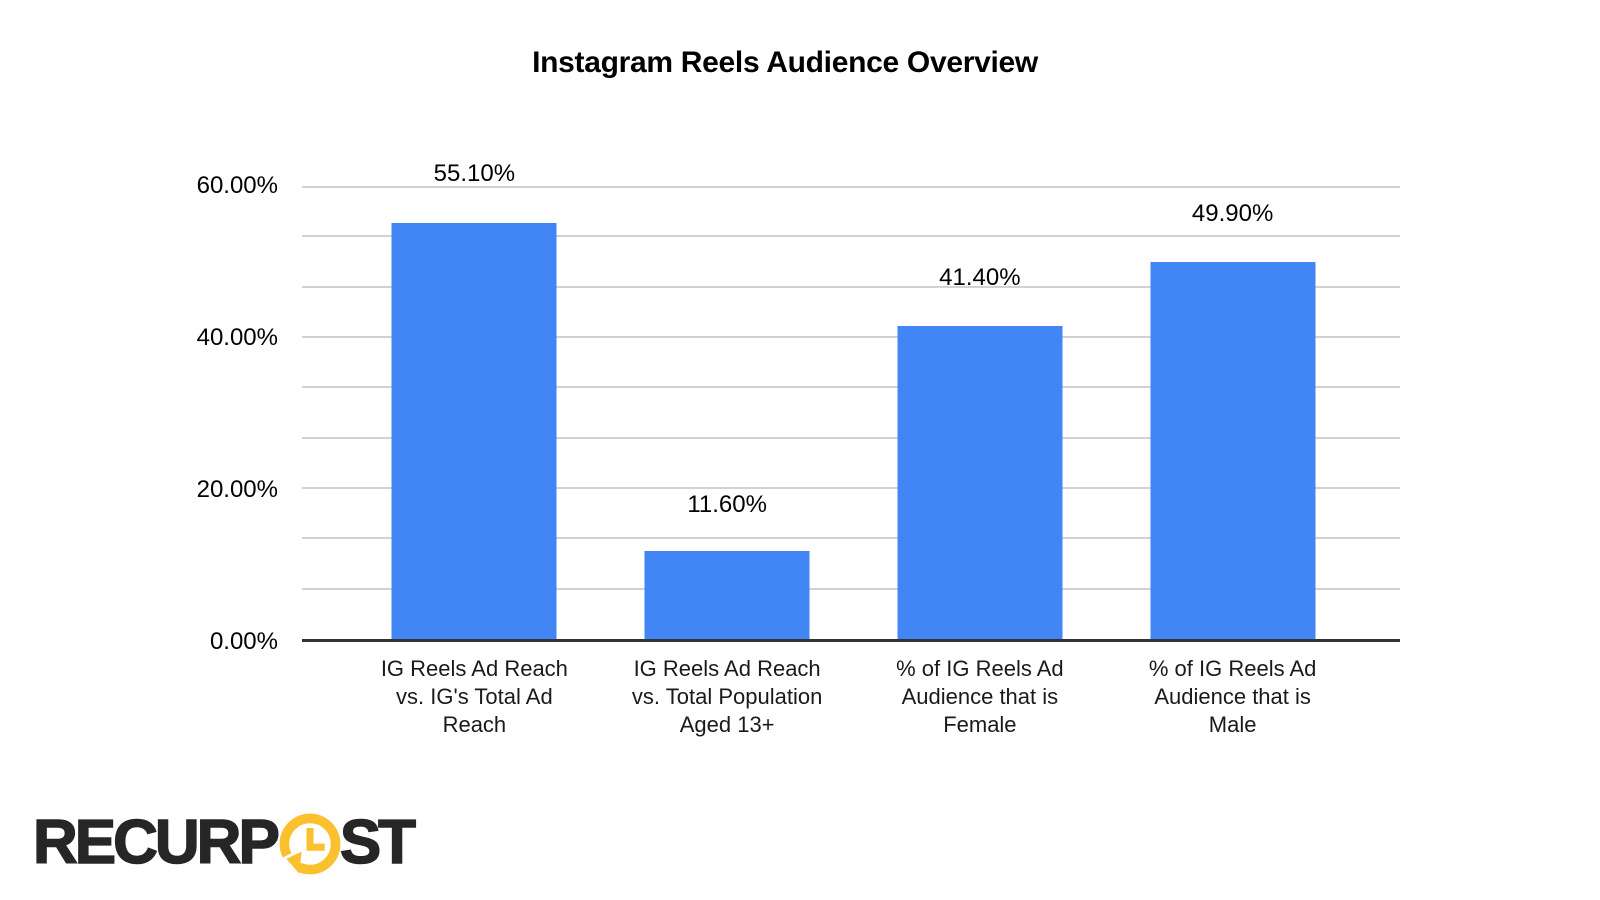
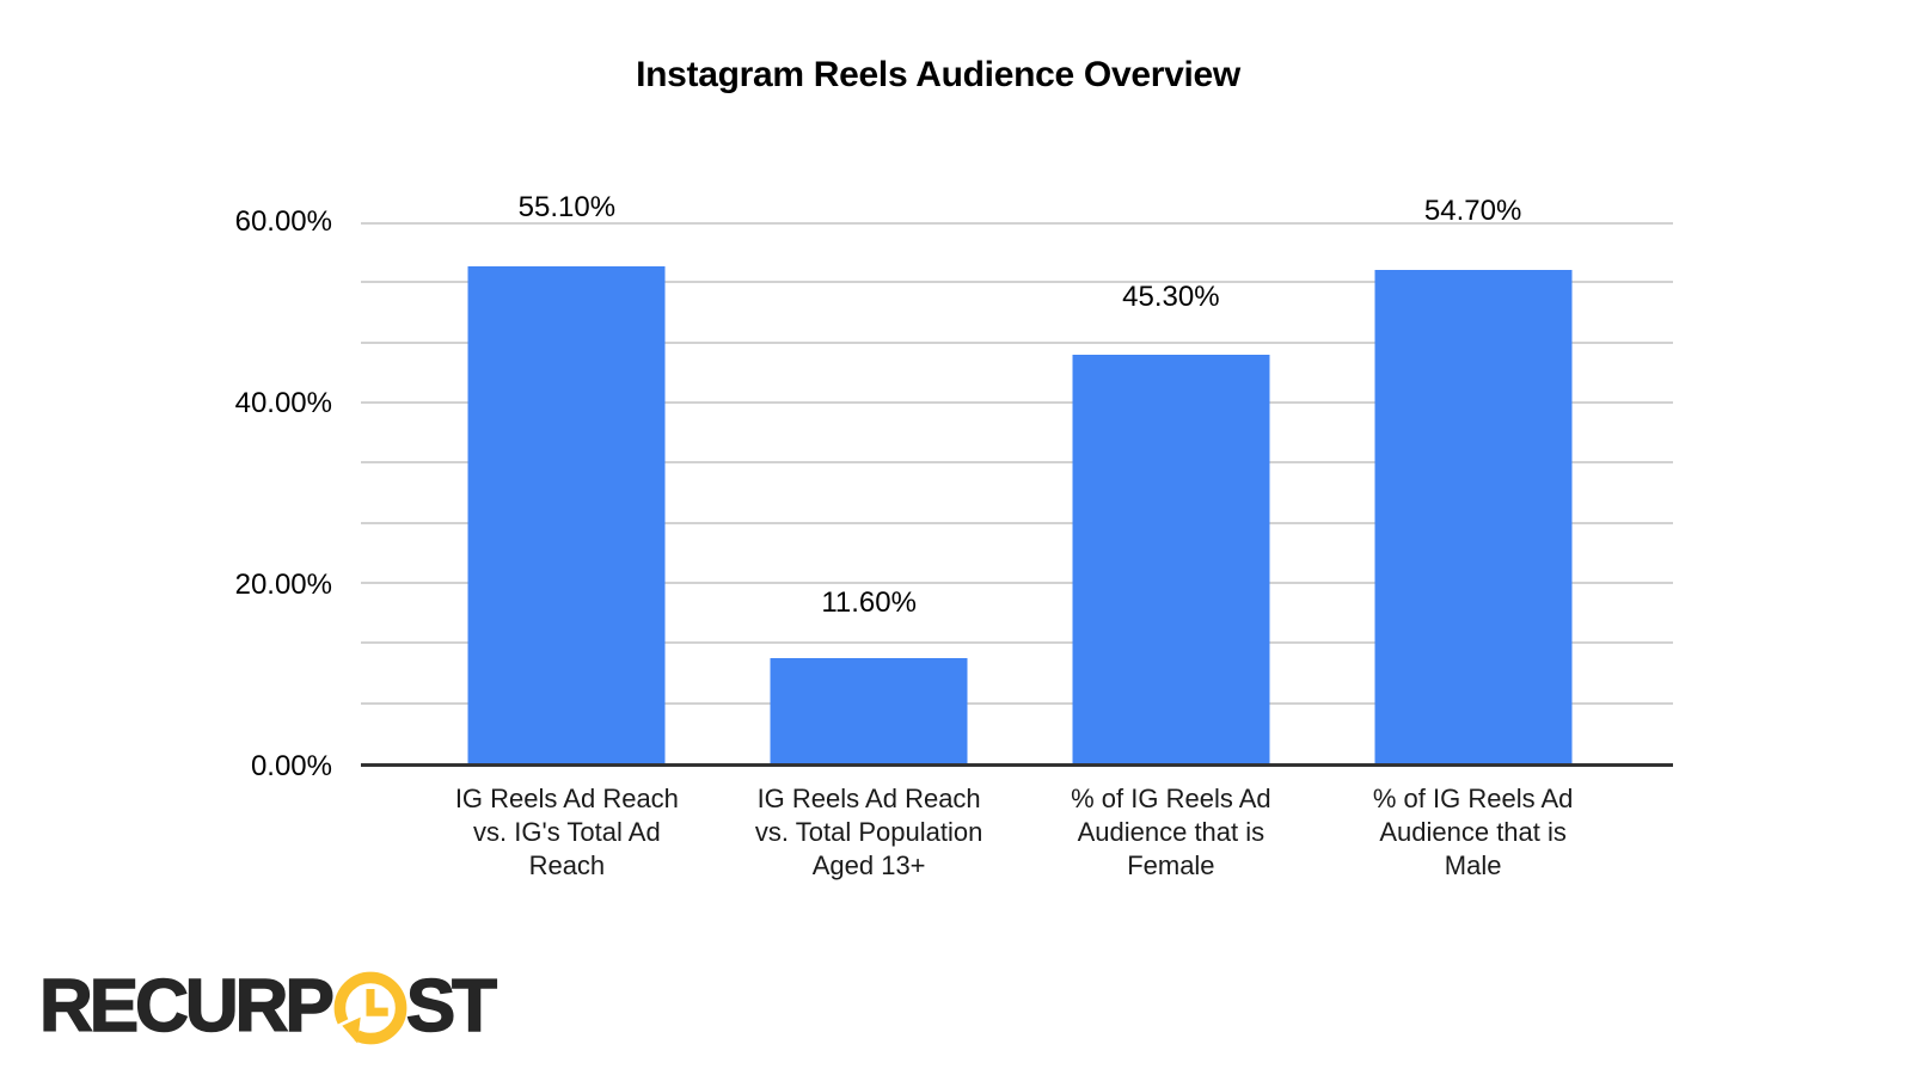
% of IG Reels Ad Audience that is Female: 41.40% -> 45.30%
% of IG Reels Ad Audience that is Male: 49.90% -> 54.70%
